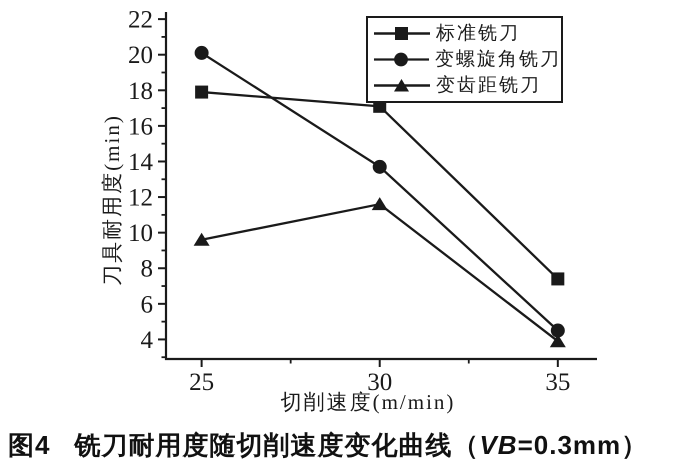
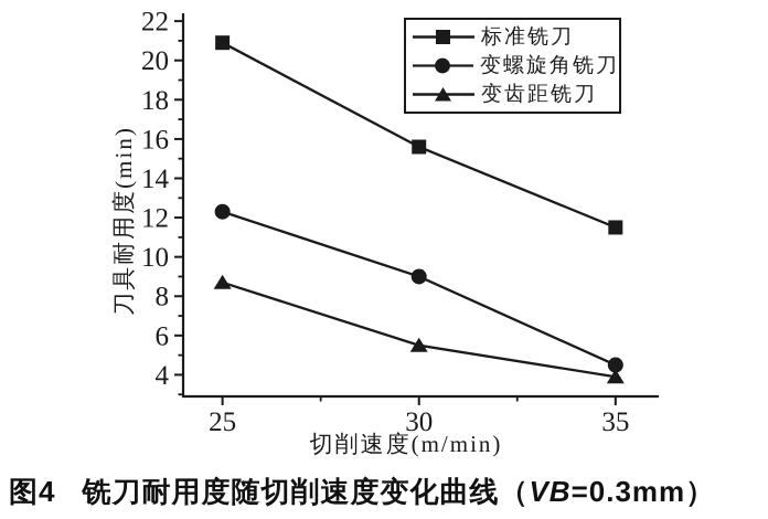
标准铣刀/25: 17.9 -> 20.9
变螺旋角铣刀/25: 20.1 -> 12.3
变齿距铣刀/25: 9.6 -> 8.7
标准铣刀/30: 17.1 -> 15.6
变螺旋角铣刀/30: 13.7 -> 9.0
变齿距铣刀/30: 11.6 -> 5.5
标准铣刀/35: 7.4 -> 11.5
